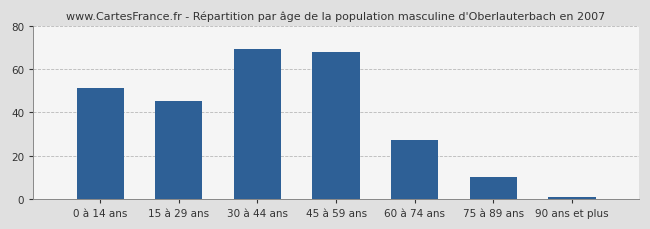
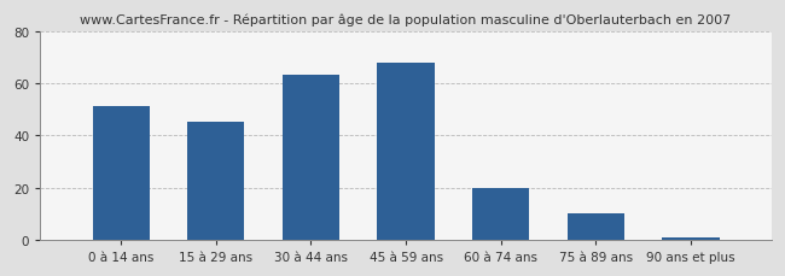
30 à 44 ans: 69 -> 63
60 à 74 ans: 27 -> 20
